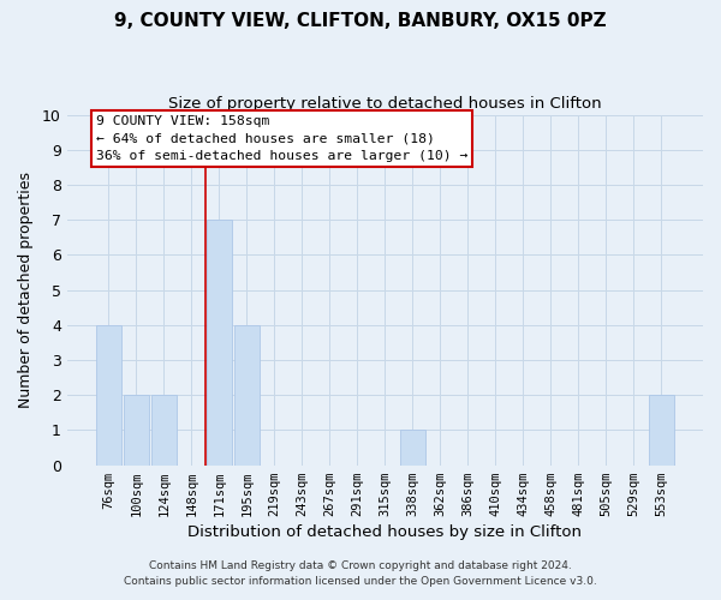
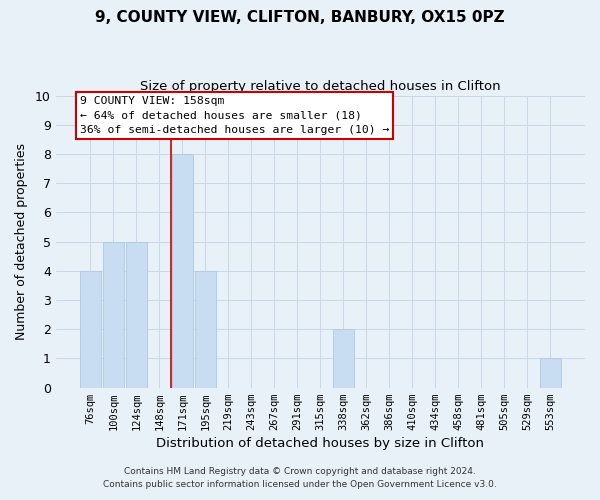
100sqm: 2 -> 5
124sqm: 2 -> 5
171sqm: 7 -> 8
338sqm: 1 -> 2
553sqm: 2 -> 1
